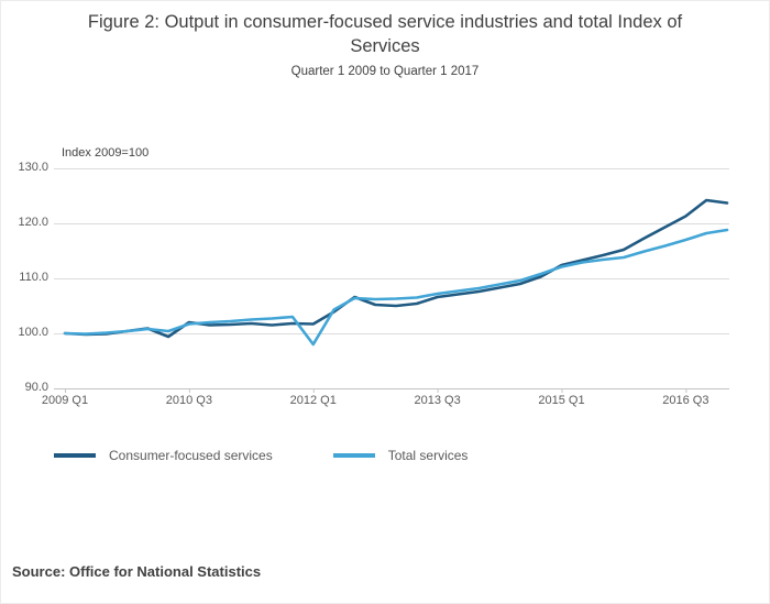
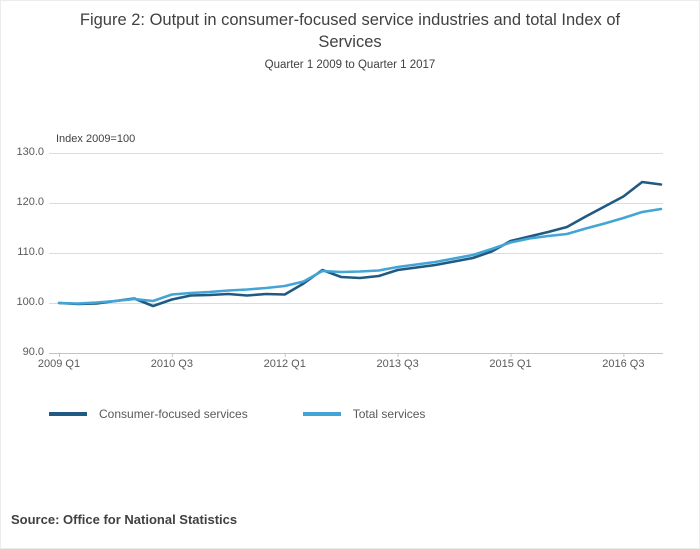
Consumer-focused services/2010 Q3: 102 -> 101
Total services/2012 Q1: 98 -> 103
